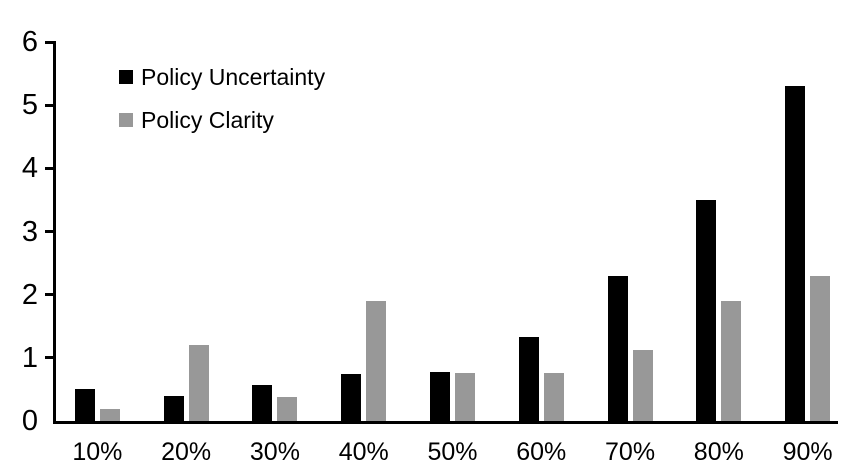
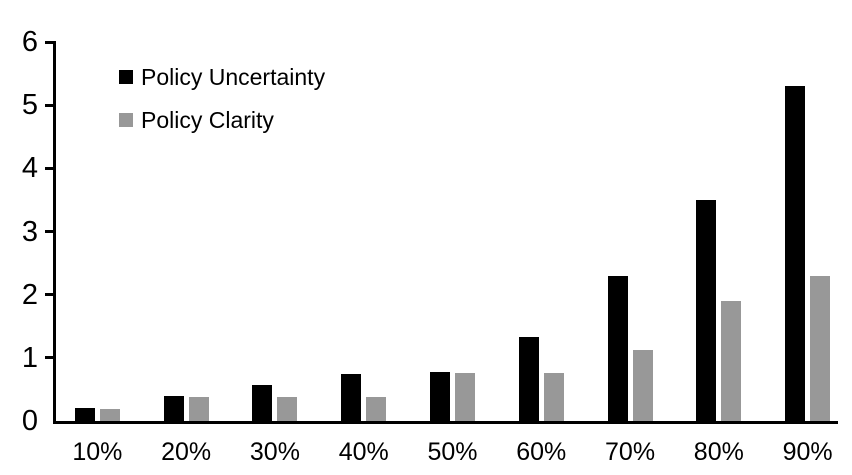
Policy Uncertainty/10%: 0.5 -> 0.2
Policy Clarity/20%: 1.2 -> 0.4
Policy Clarity/40%: 1.9 -> 0.4
